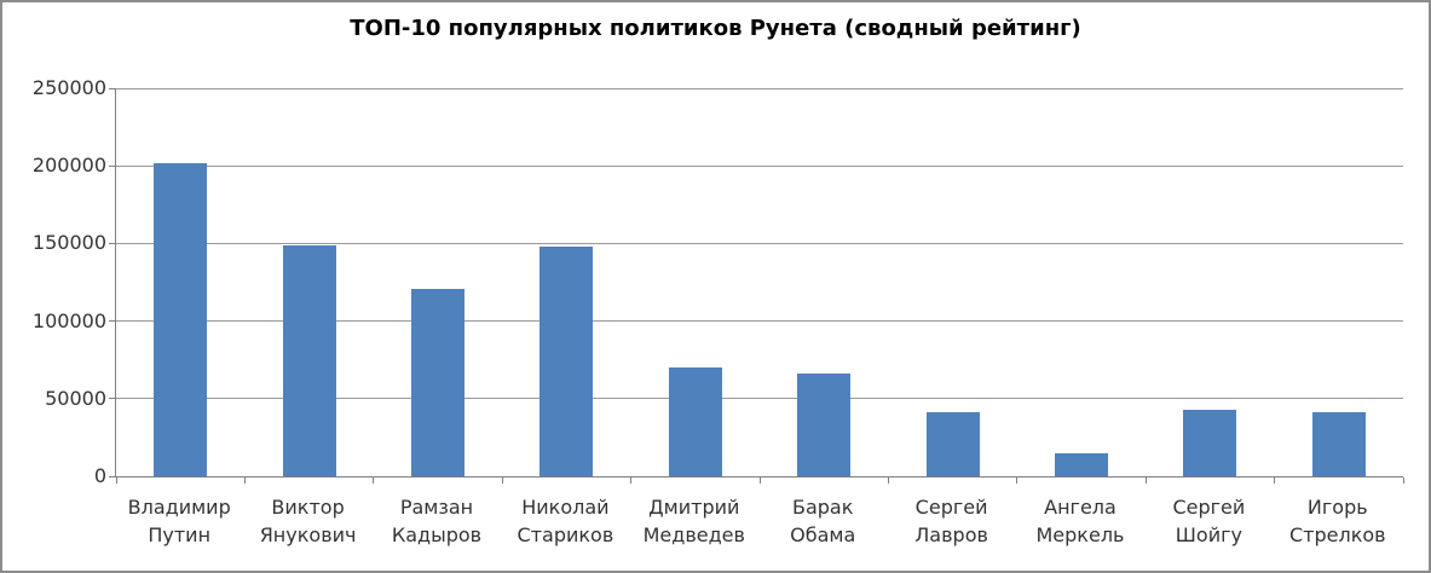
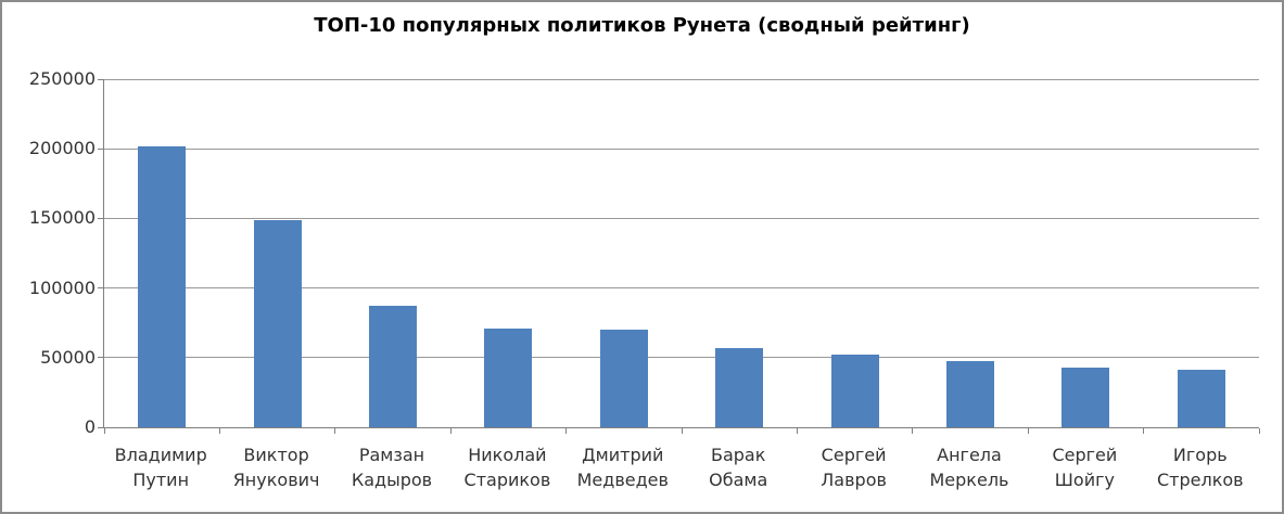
Рамзан Кадыров: 121000 -> 88000
Николай Стариков: 148000 -> 70000
Барак Обама: 66000 -> 57000
Сергей Лавров: 41000 -> 52000
Ангела Меркель: 15000 -> 48000
